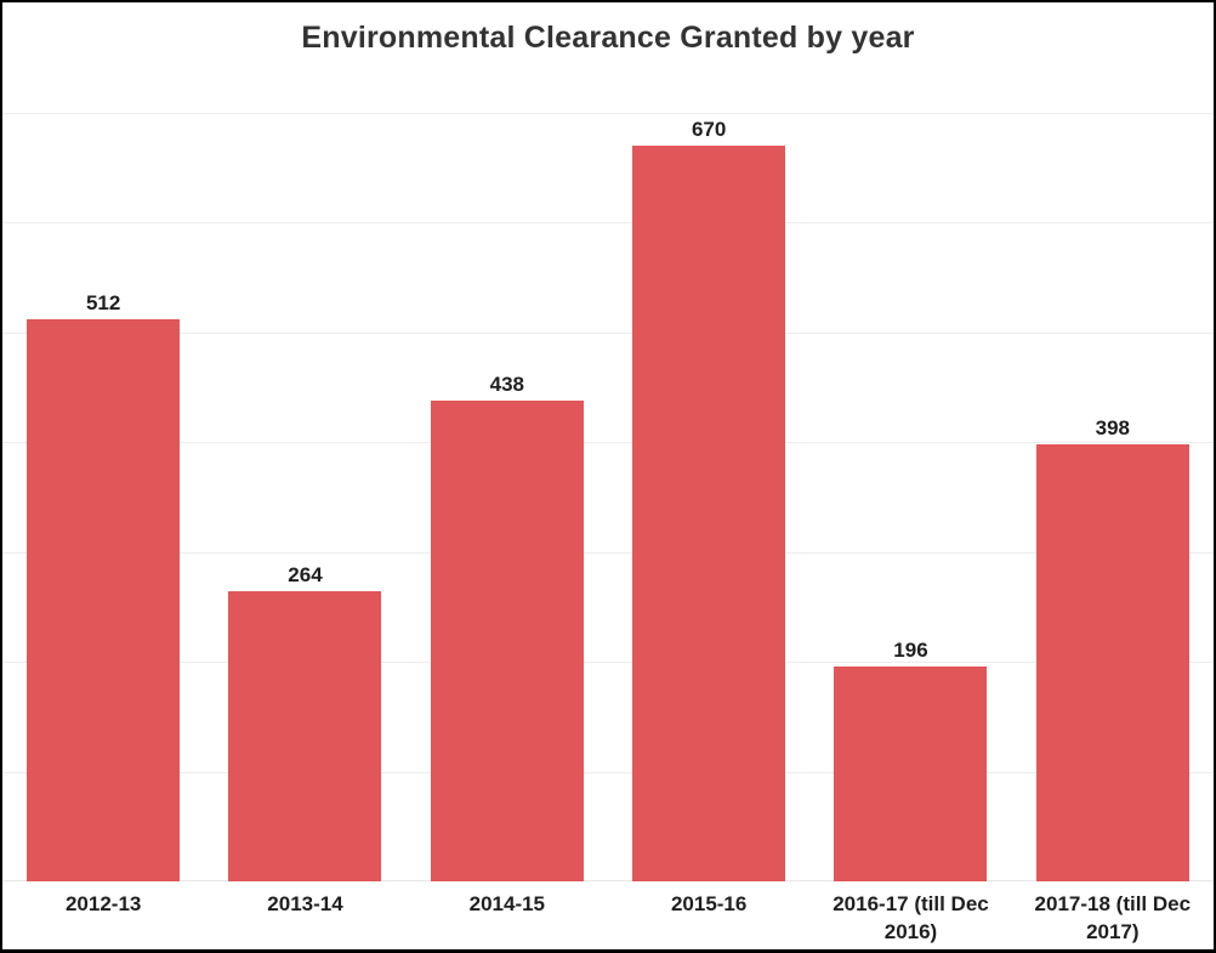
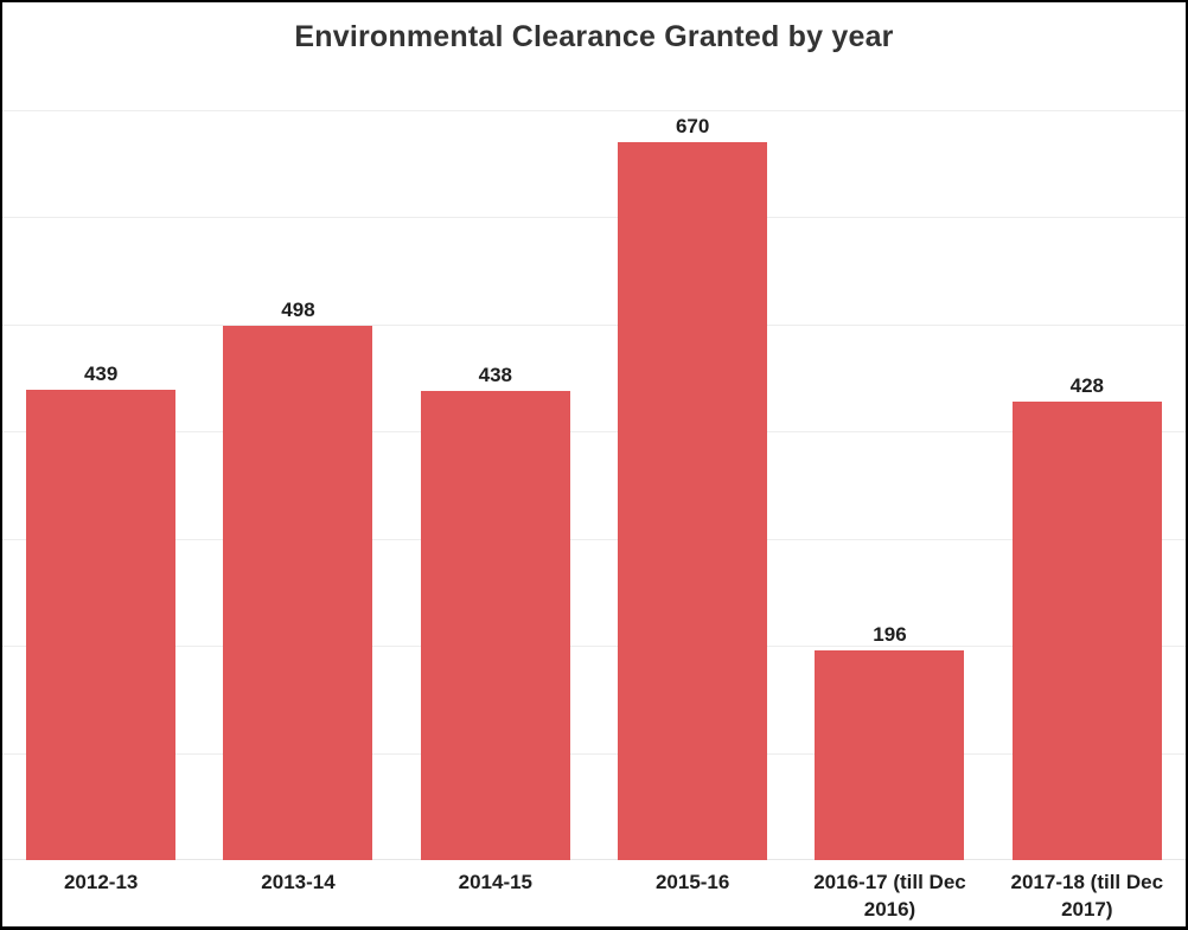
2012-13: 512 -> 439
2013-14: 264 -> 498
2017-18 (till Dec 2017): 398 -> 428
